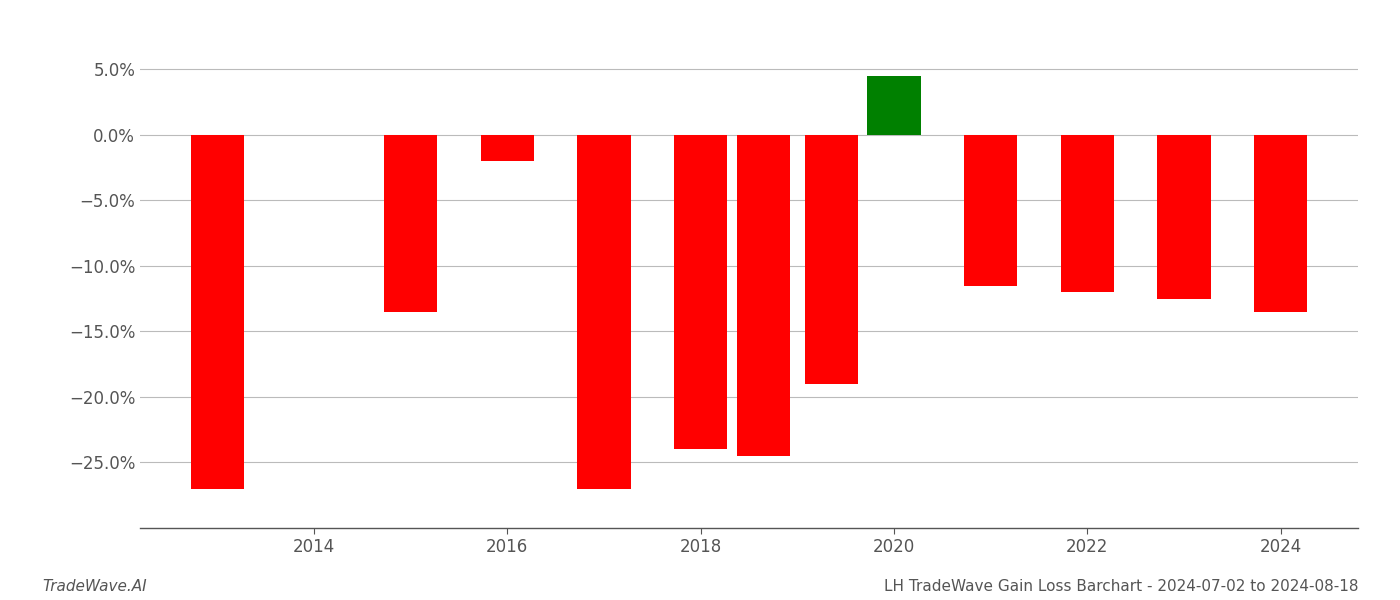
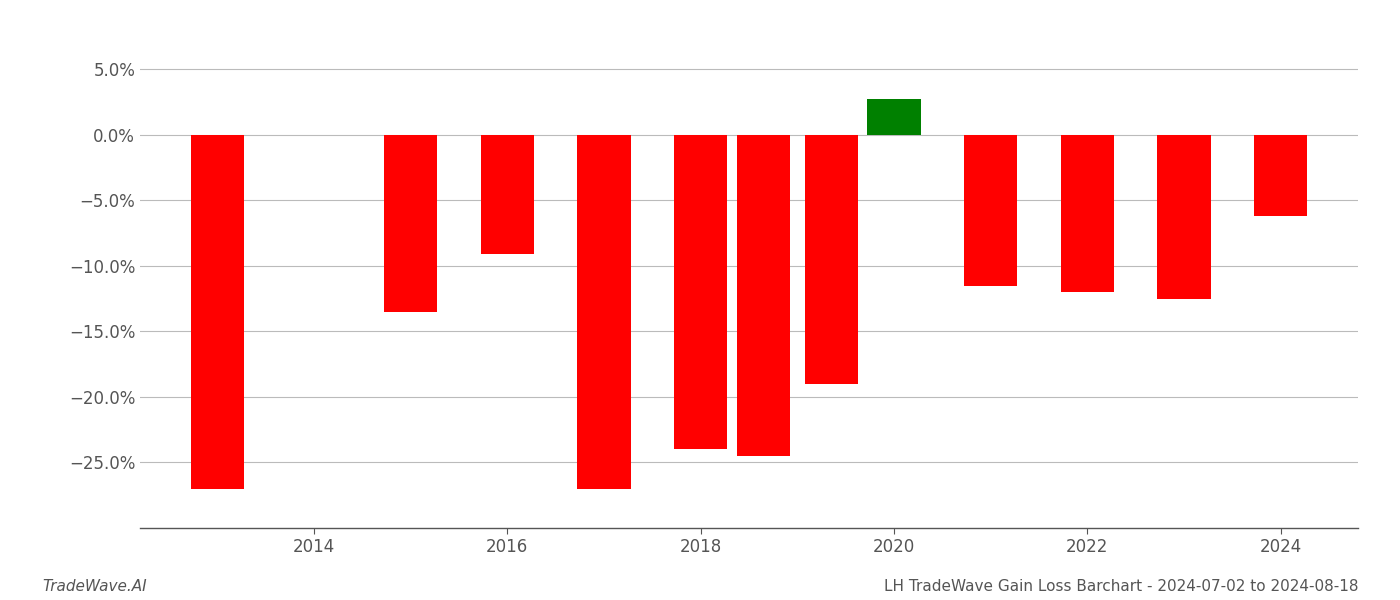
2016: -2.0% -> -9.1%
2020: 4.5% -> 2.7%
2024: -13.5% -> -6.2%
